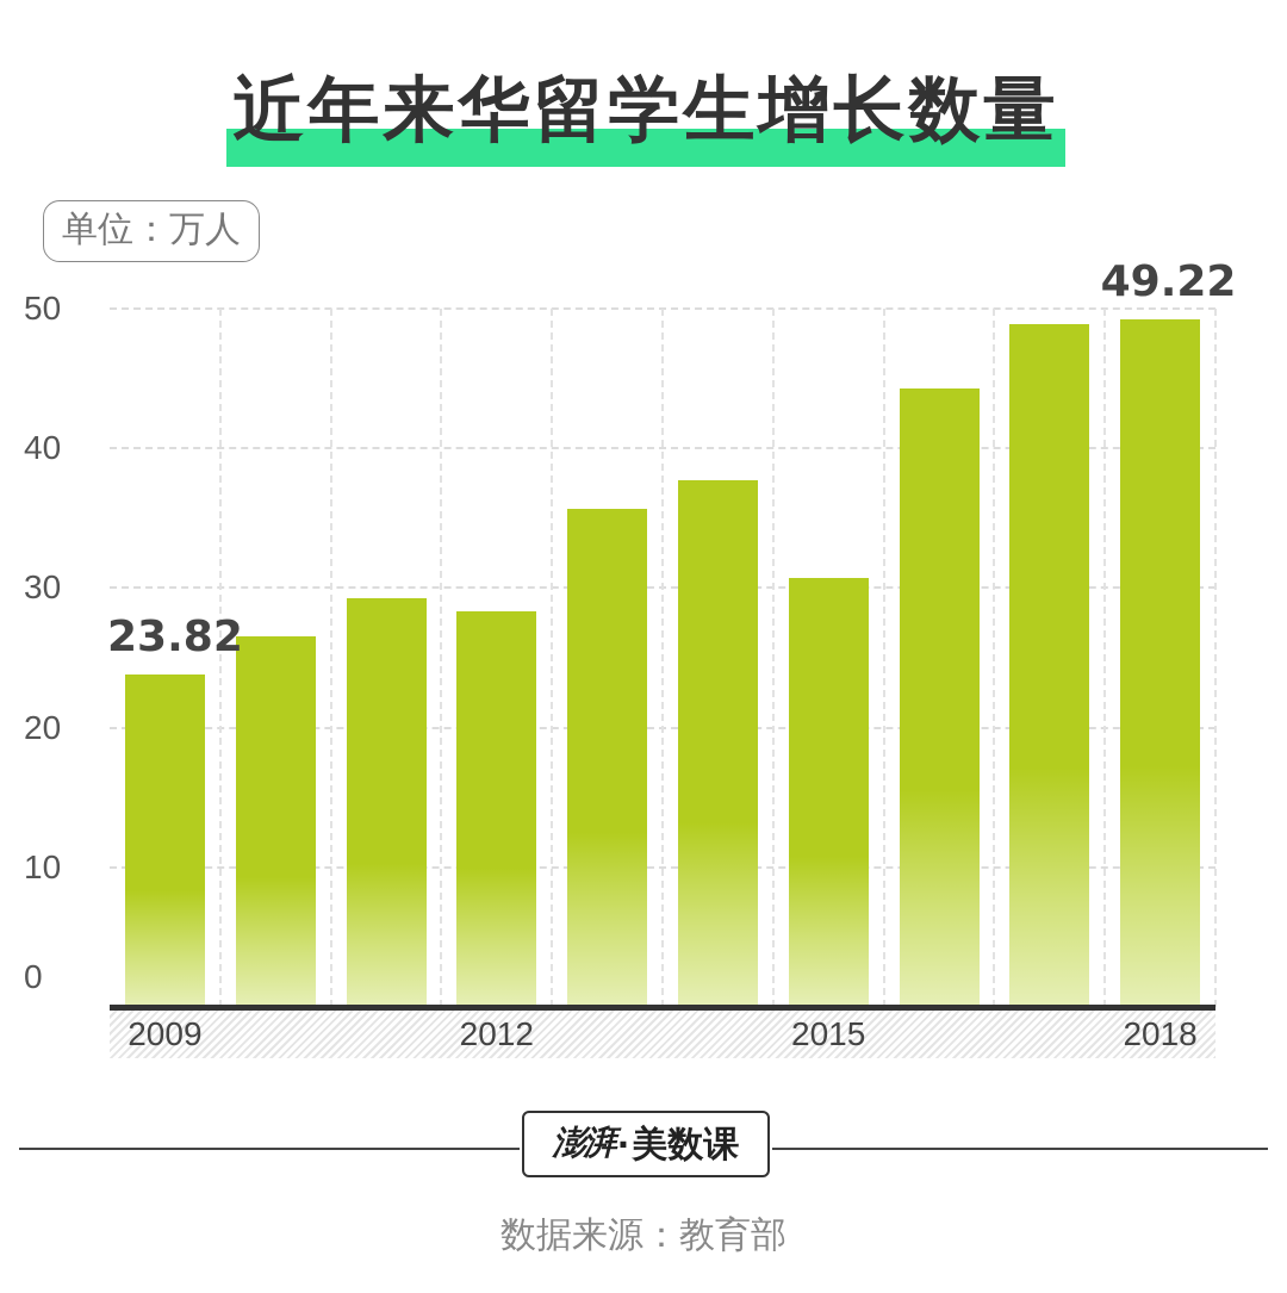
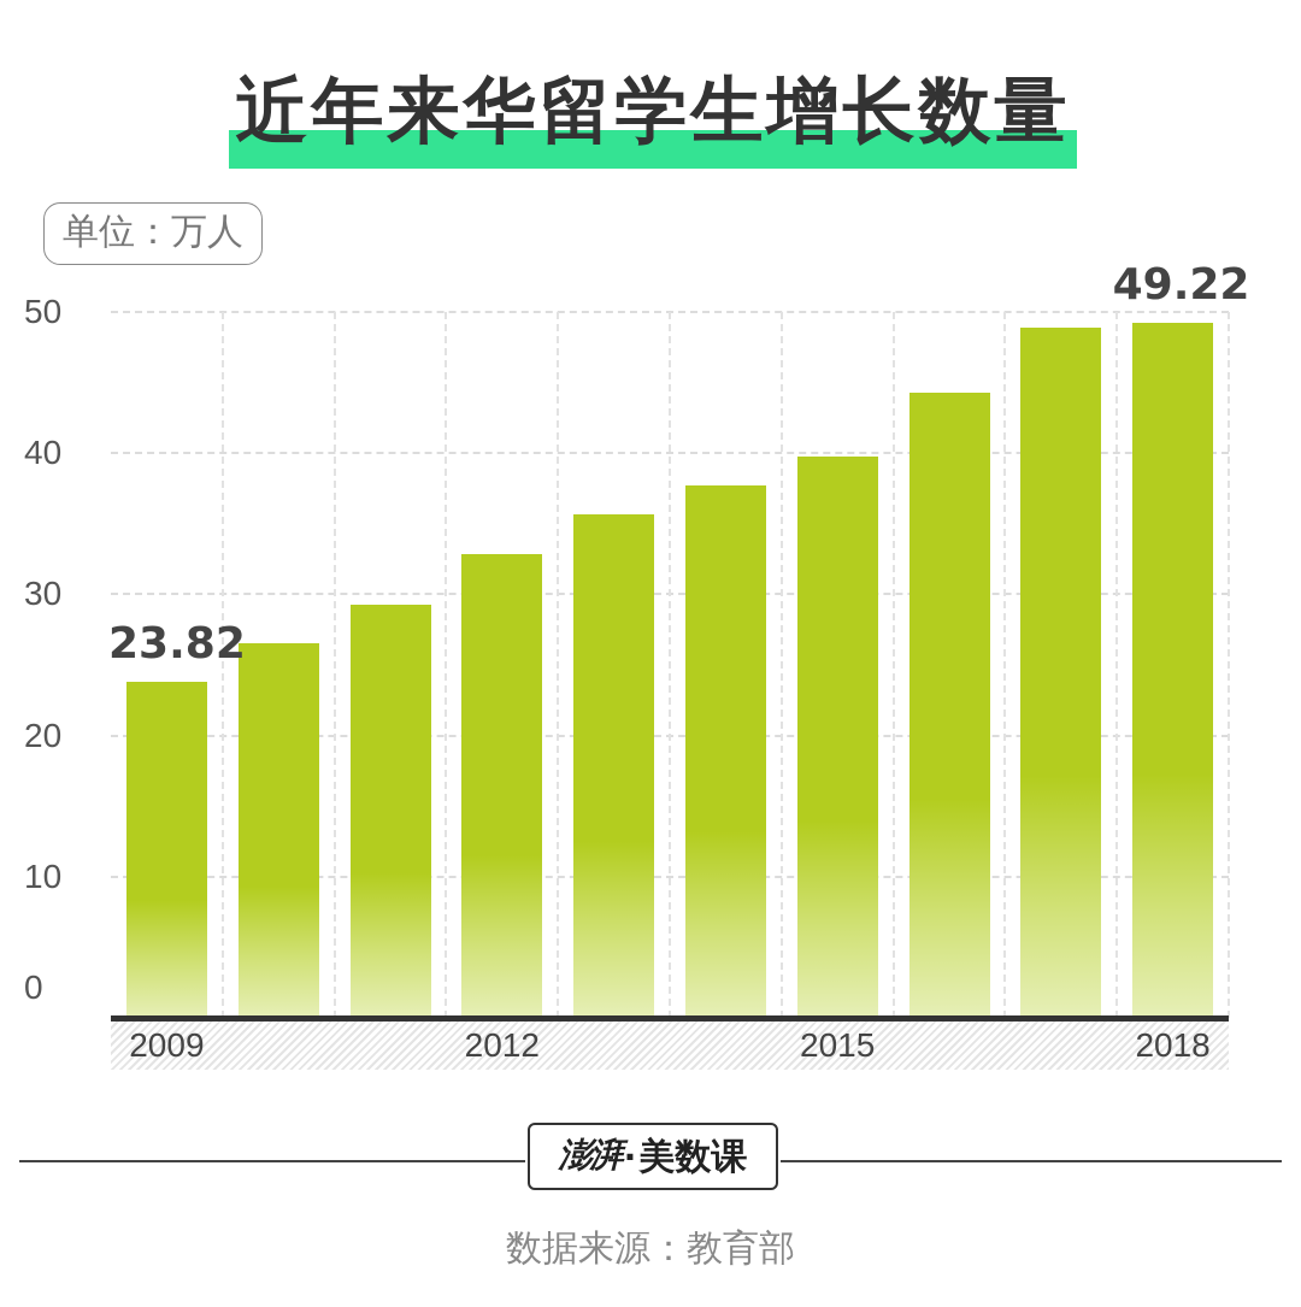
2012: 28.3 -> 32.8
2015: 30.7 -> 39.8
